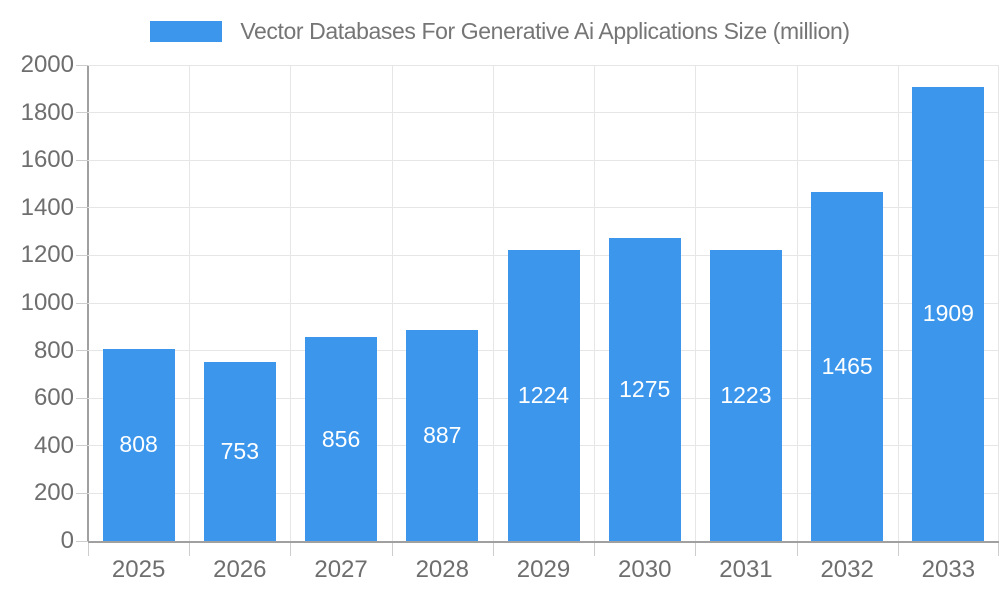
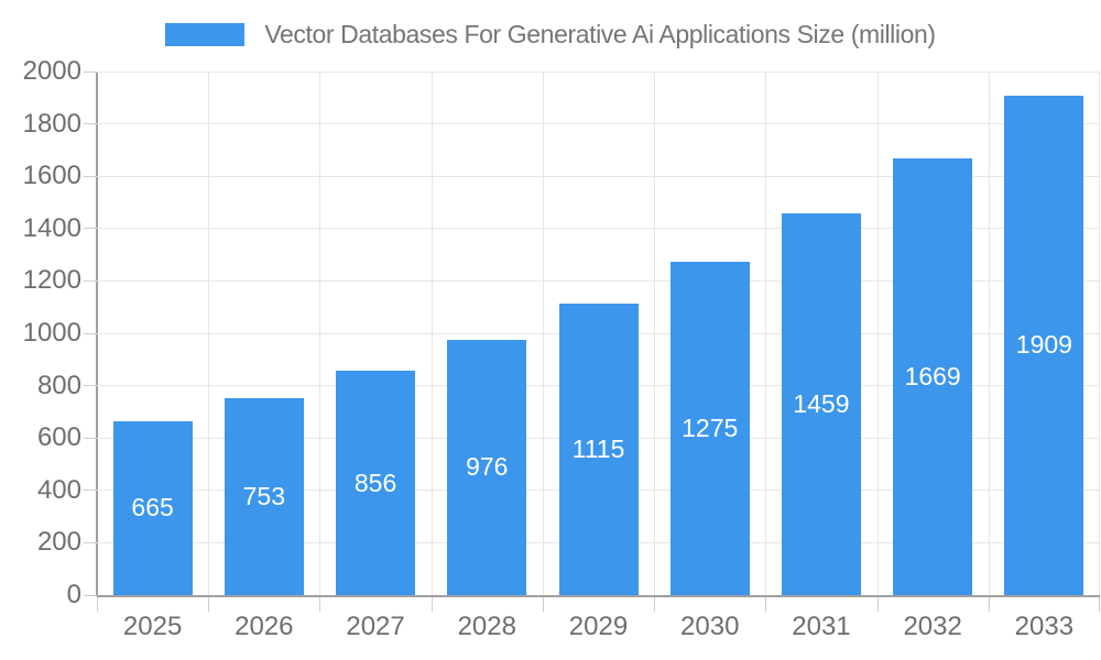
2025: 808 -> 665
2028: 887 -> 976
2029: 1224 -> 1115
2031: 1223 -> 1459
2032: 1465 -> 1669
